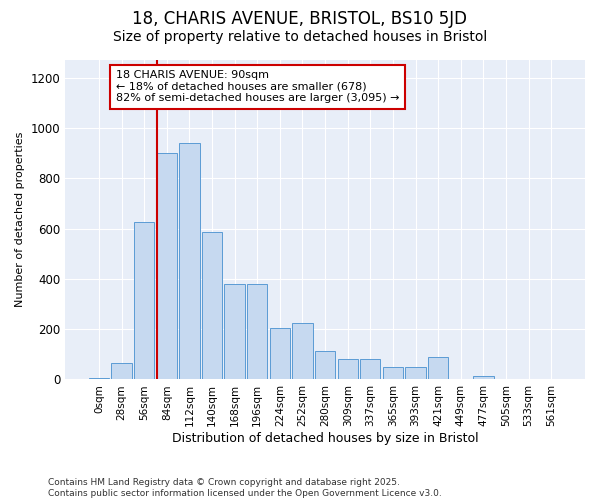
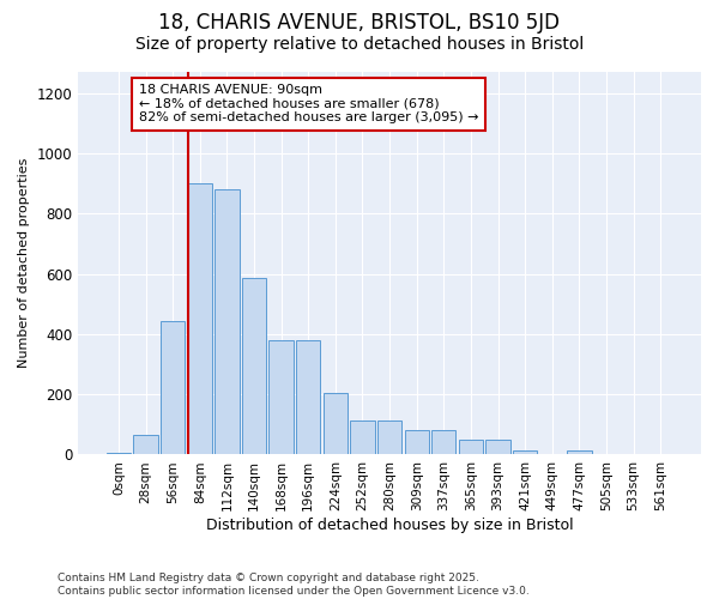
56sqm: 625 -> 445
112sqm: 940 -> 880
252sqm: 225 -> 115
421sqm: 90 -> 15
